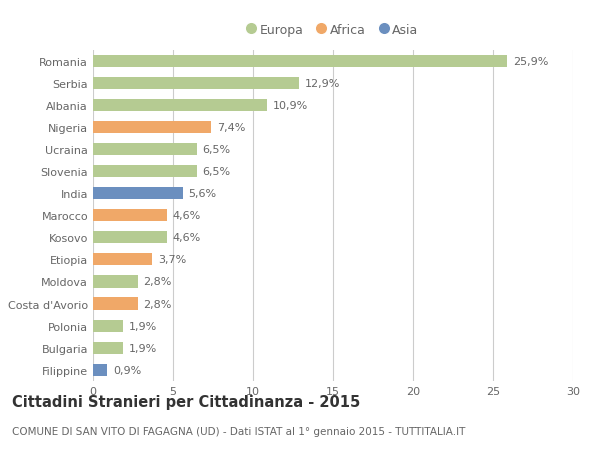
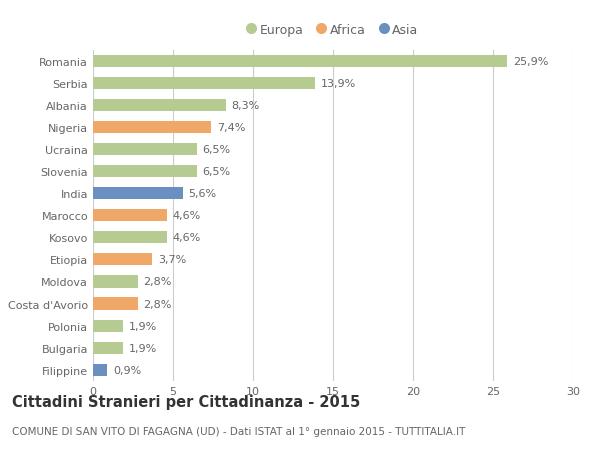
Serbia: 12,9% -> 13,9%
Albania: 10,9% -> 8,3%
